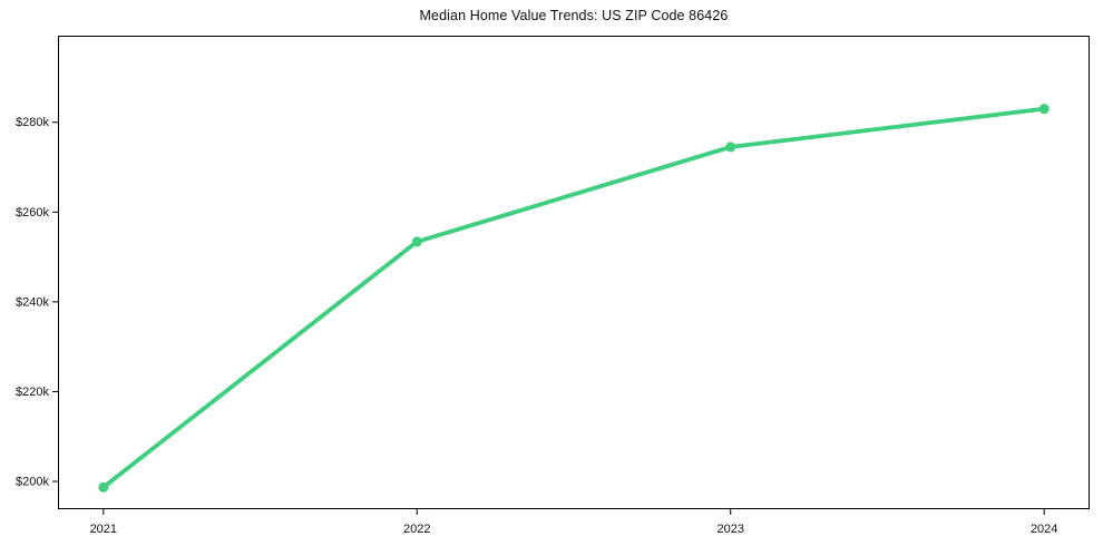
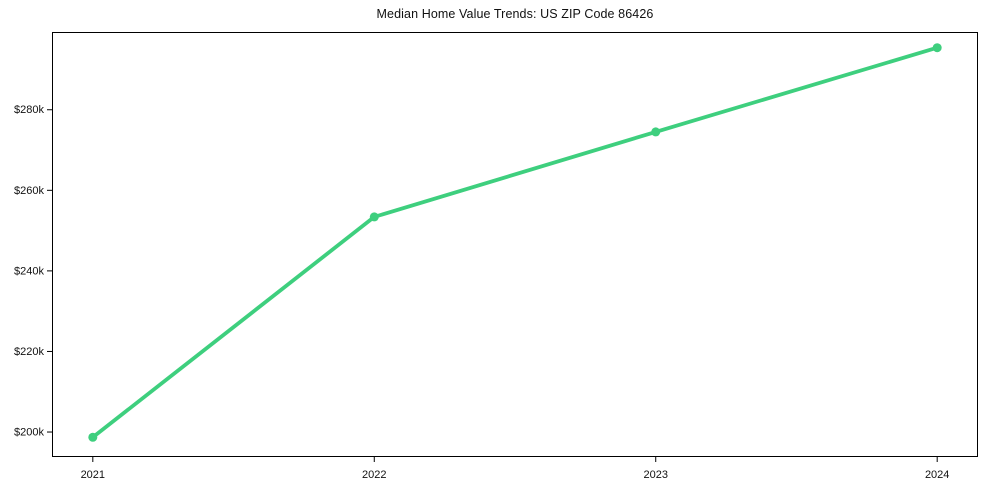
2024: $283k -> $295k
